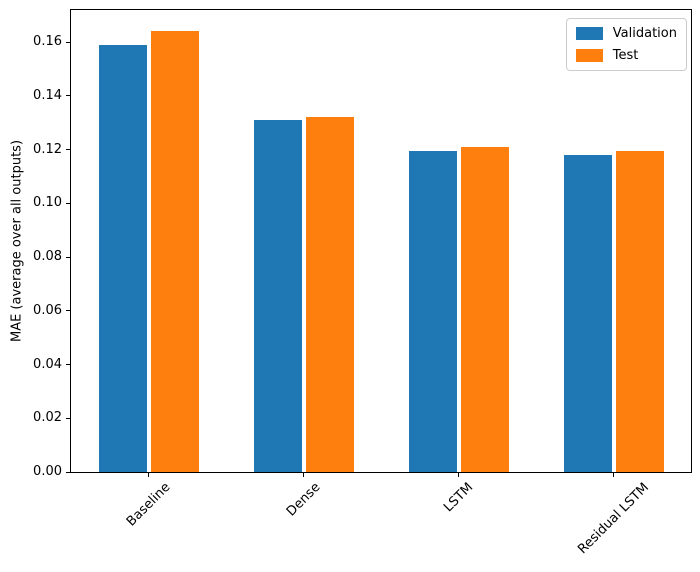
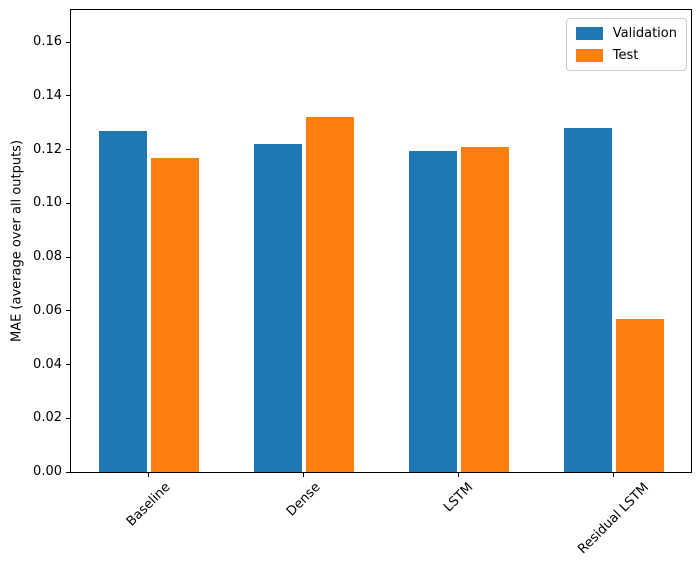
Validation/Baseline: 0.159 -> 0.127
Test/Baseline: 0.164 -> 0.117
Validation/Dense: 0.131 -> 0.122
Validation/Residual LSTM: 0.118 -> 0.128
Test/Residual LSTM: 0.119 -> 0.057
